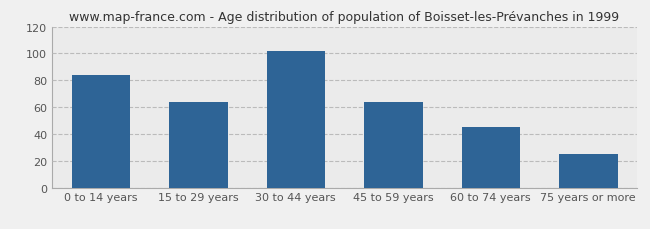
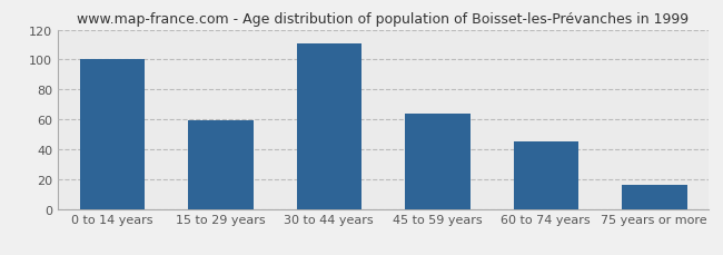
0 to 14 years: 84 -> 100
15 to 29 years: 64 -> 59
30 to 44 years: 102 -> 111
75 years or more: 25 -> 16
